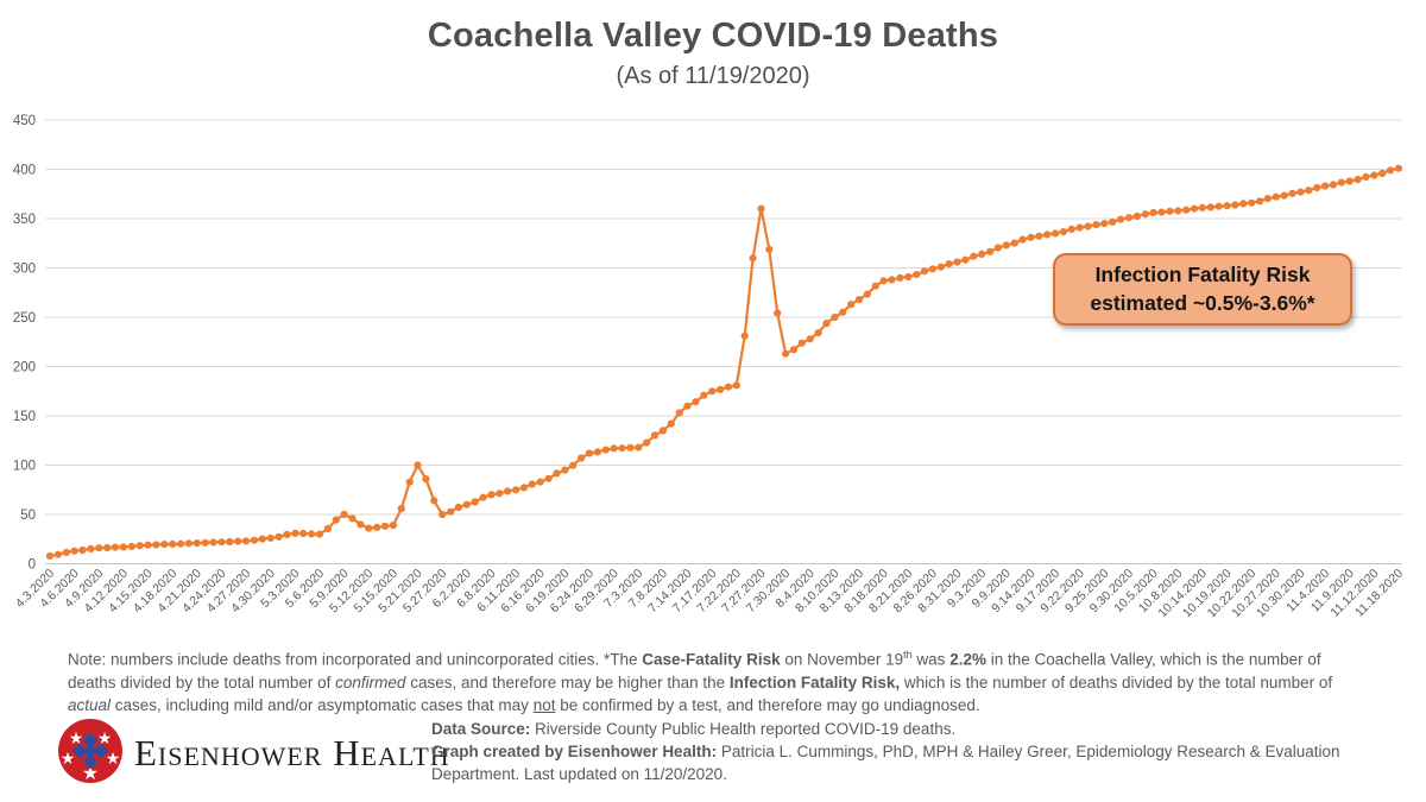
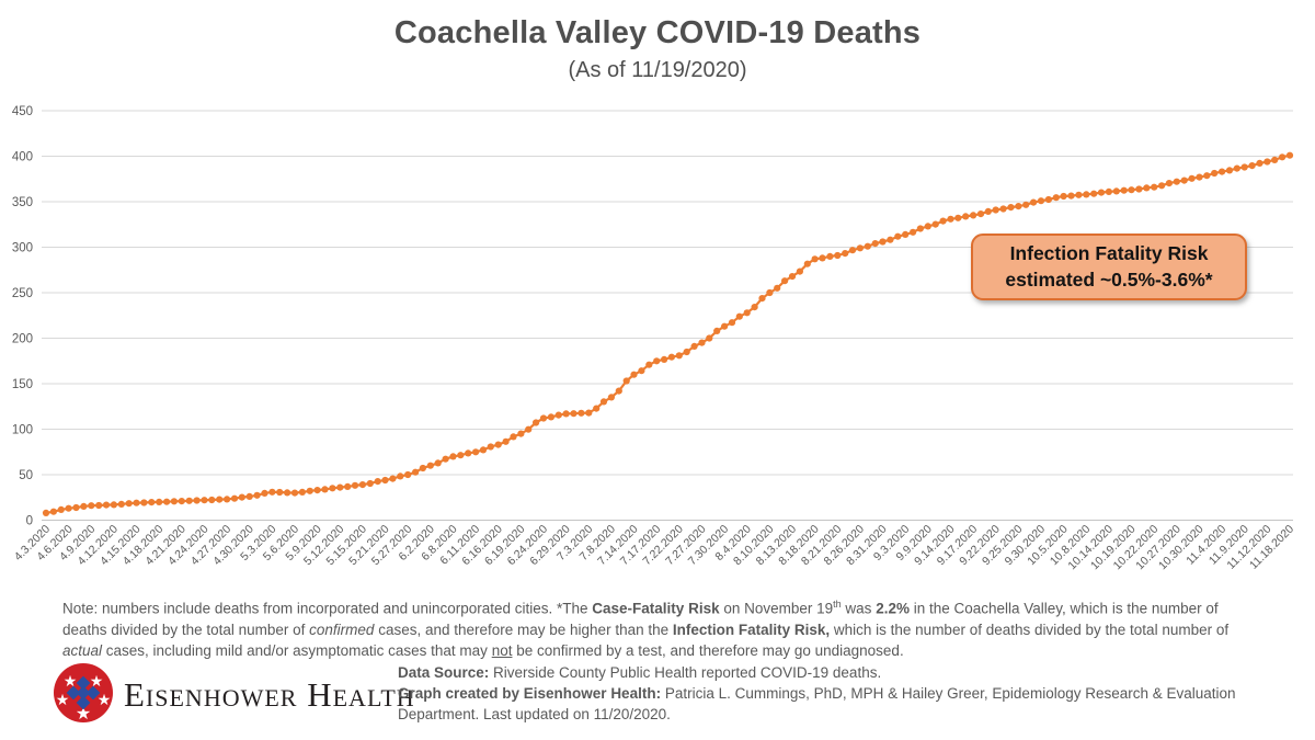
5.9.2020: 50 -> 30
5.21.2020: 100 -> 40
7.27.2020: 360 -> 200
